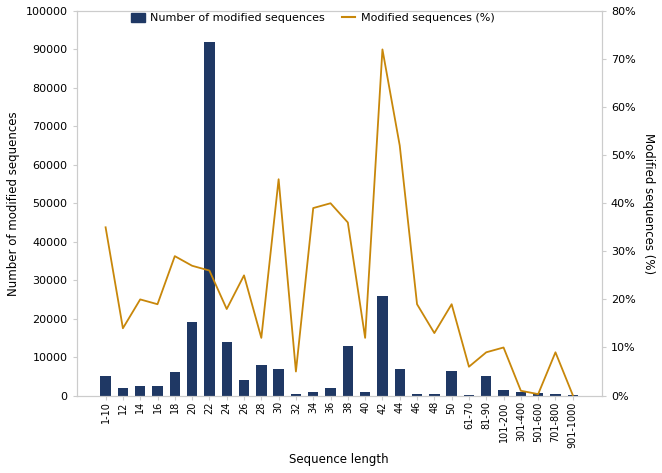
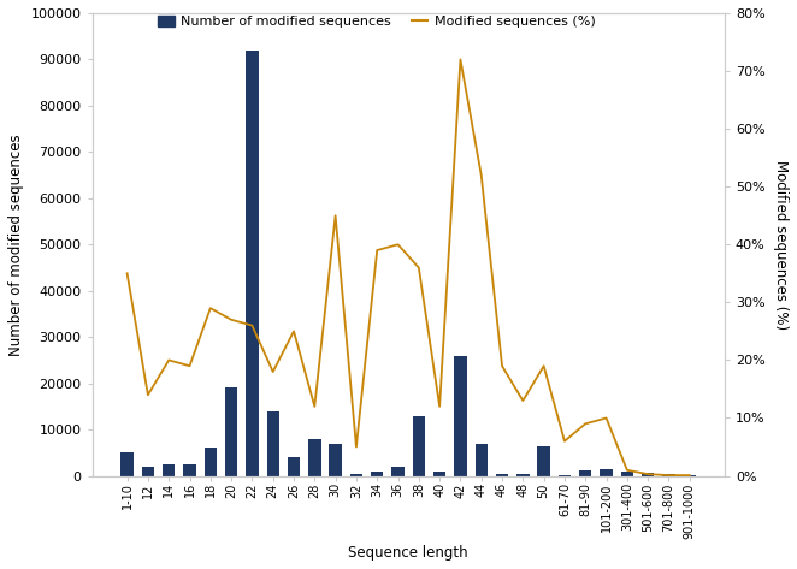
Number of modified sequences/81-90: 5000 -> 1200
Modified sequences (%)/701-800: 9.0% -> 0.1%
